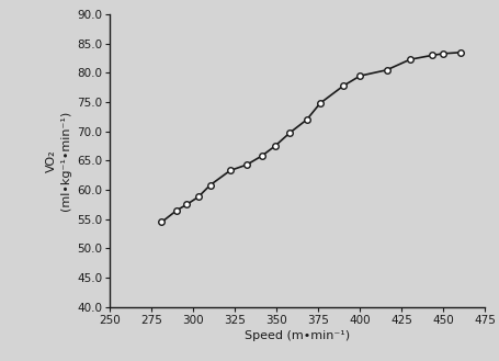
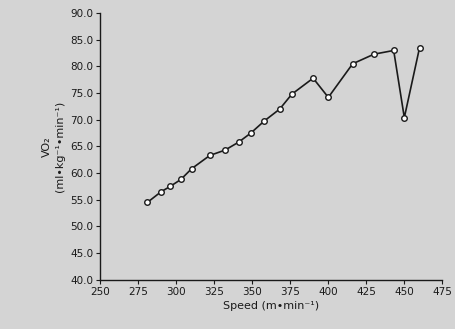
400: 79.5 -> 74.2
450: 83.3 -> 70.4
